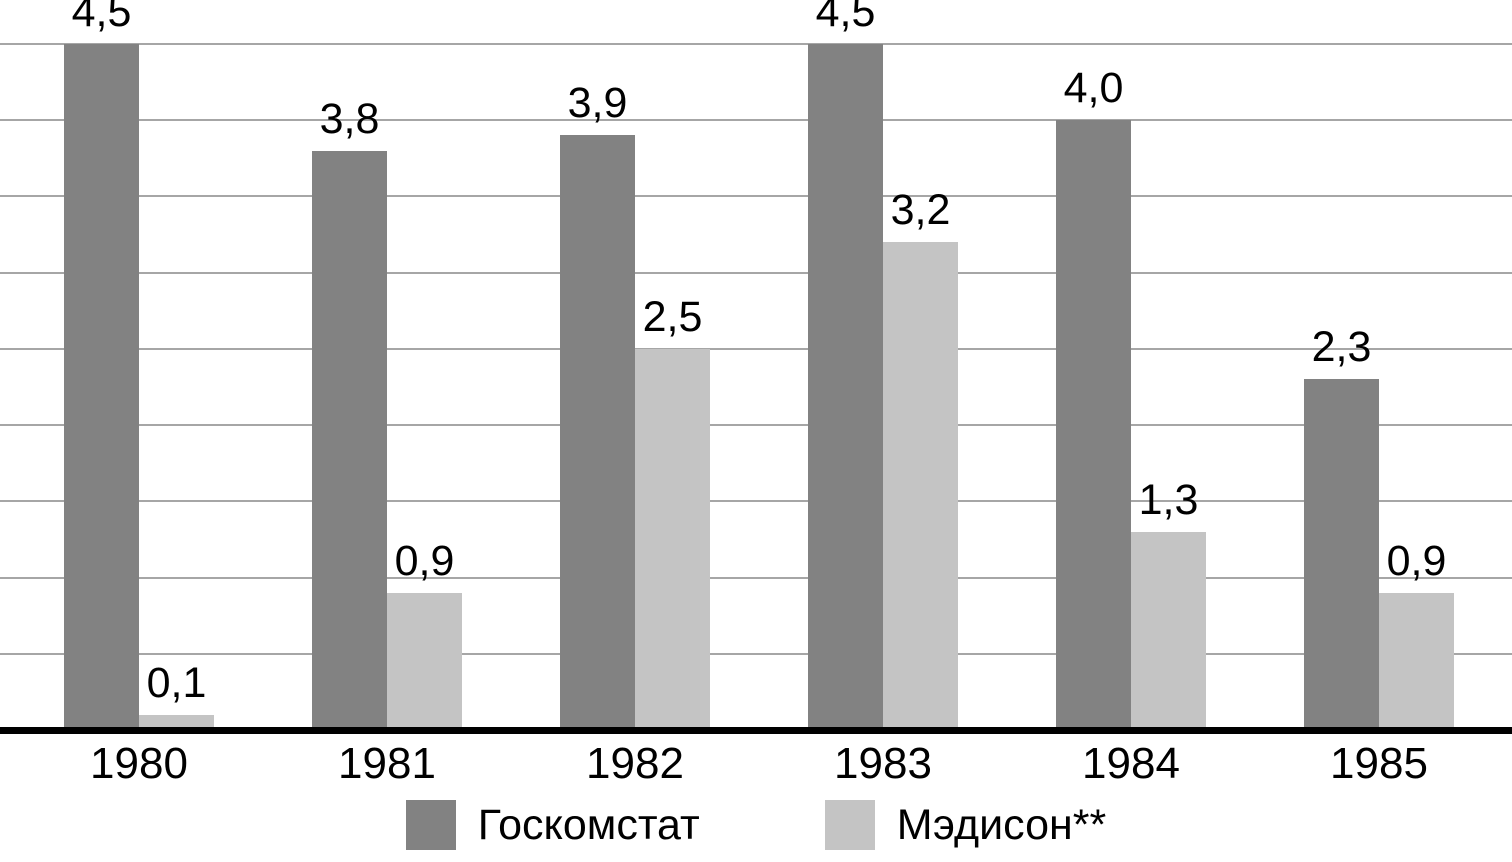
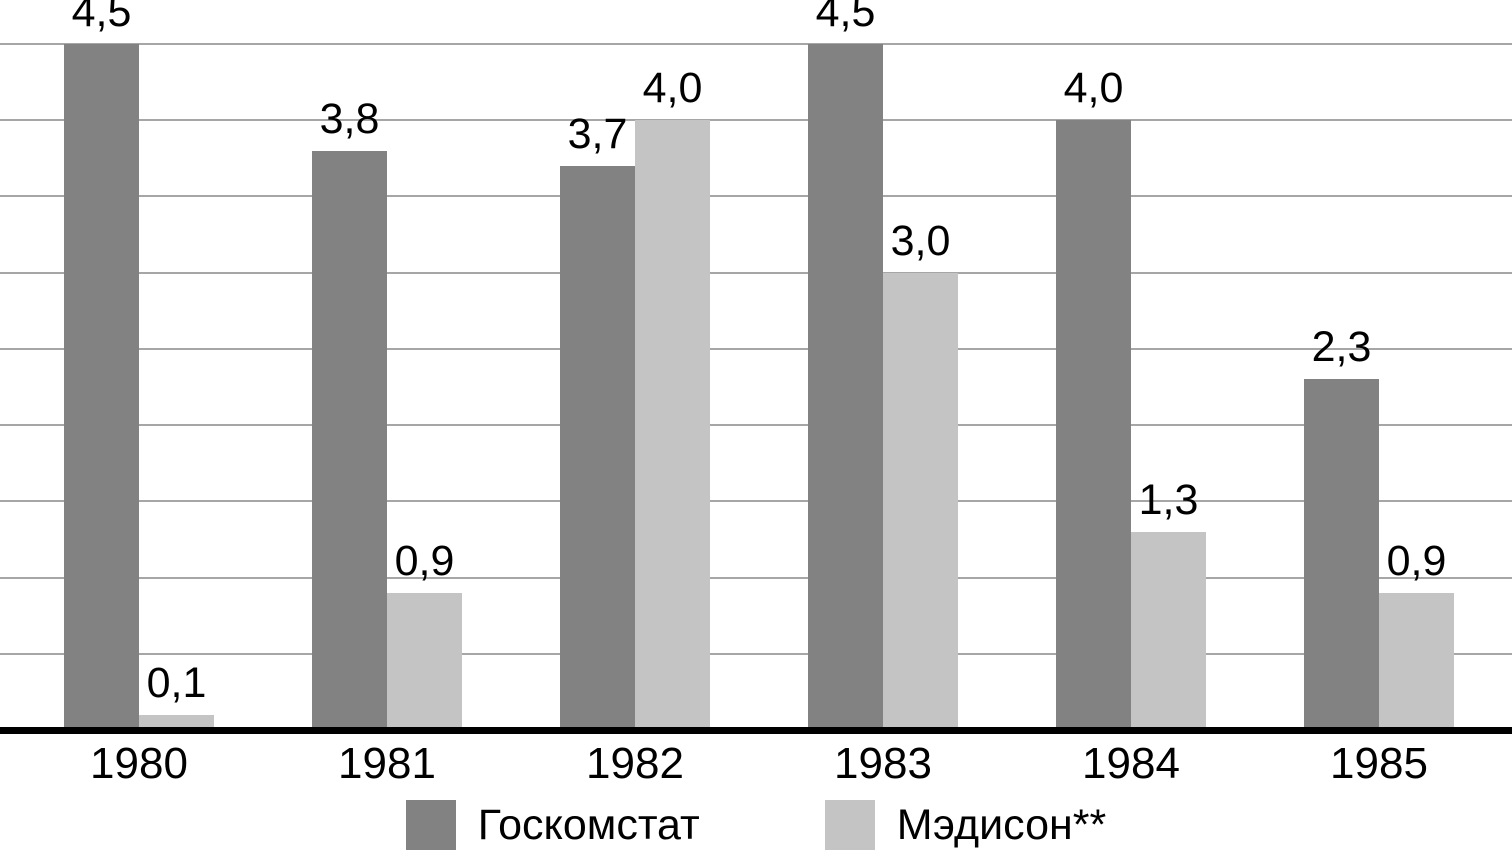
Госкомстат/1982: 3,9 -> 3,7
Мэдисон**/1982: 2,5 -> 4,0
Мэдисон**/1983: 3,2 -> 3,0
